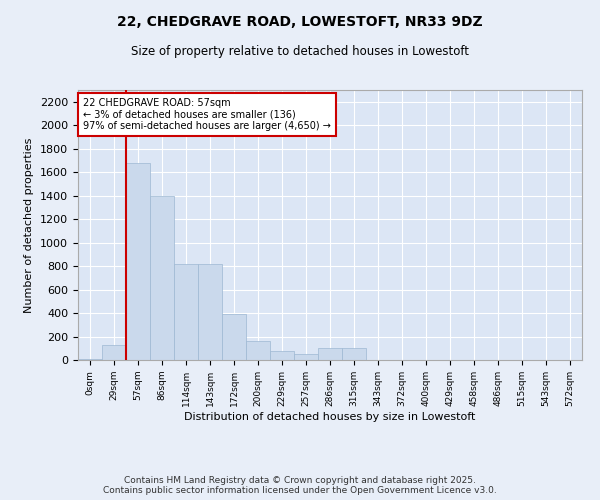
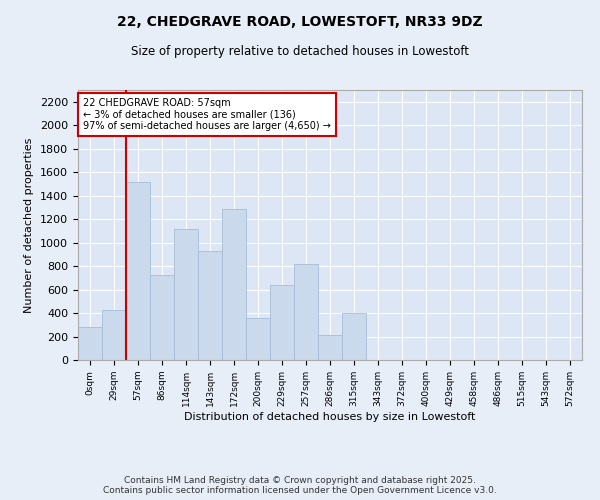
0sqm: 10 -> 280
29sqm: 130 -> 430
57sqm: 1680 -> 1520
86sqm: 1400 -> 720
114sqm: 820 -> 1120
143sqm: 820 -> 930
172sqm: 390 -> 1290
200sqm: 160 -> 360
229sqm: 80 -> 640
257sqm: 50 -> 820
286sqm: 100 -> 210
315sqm: 100 -> 400
